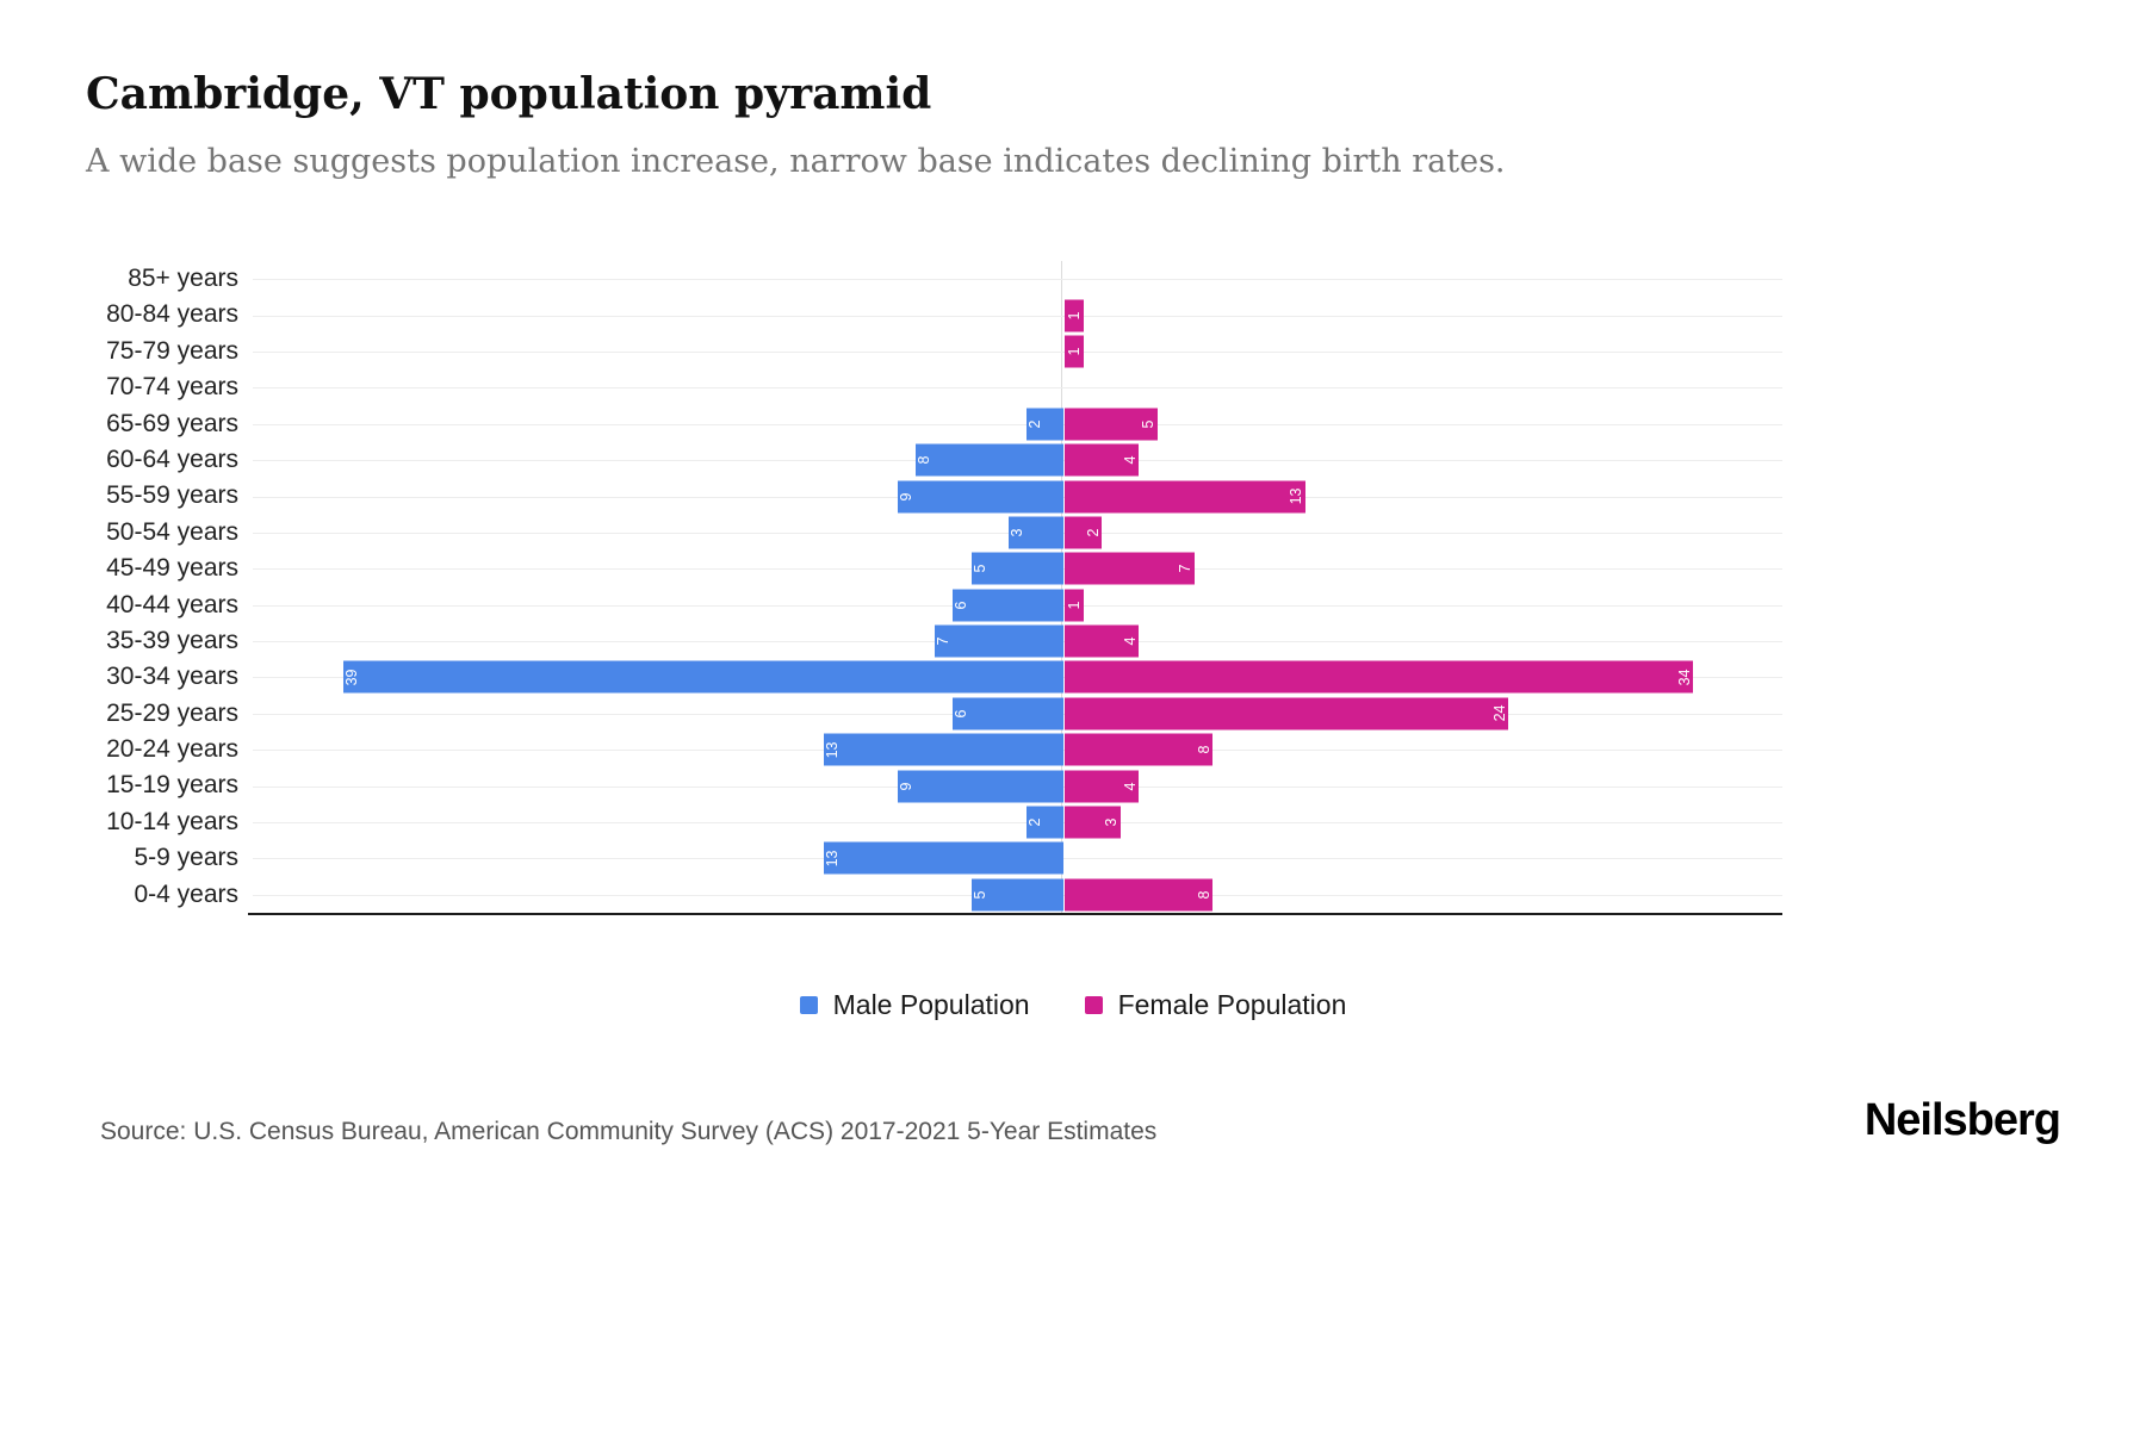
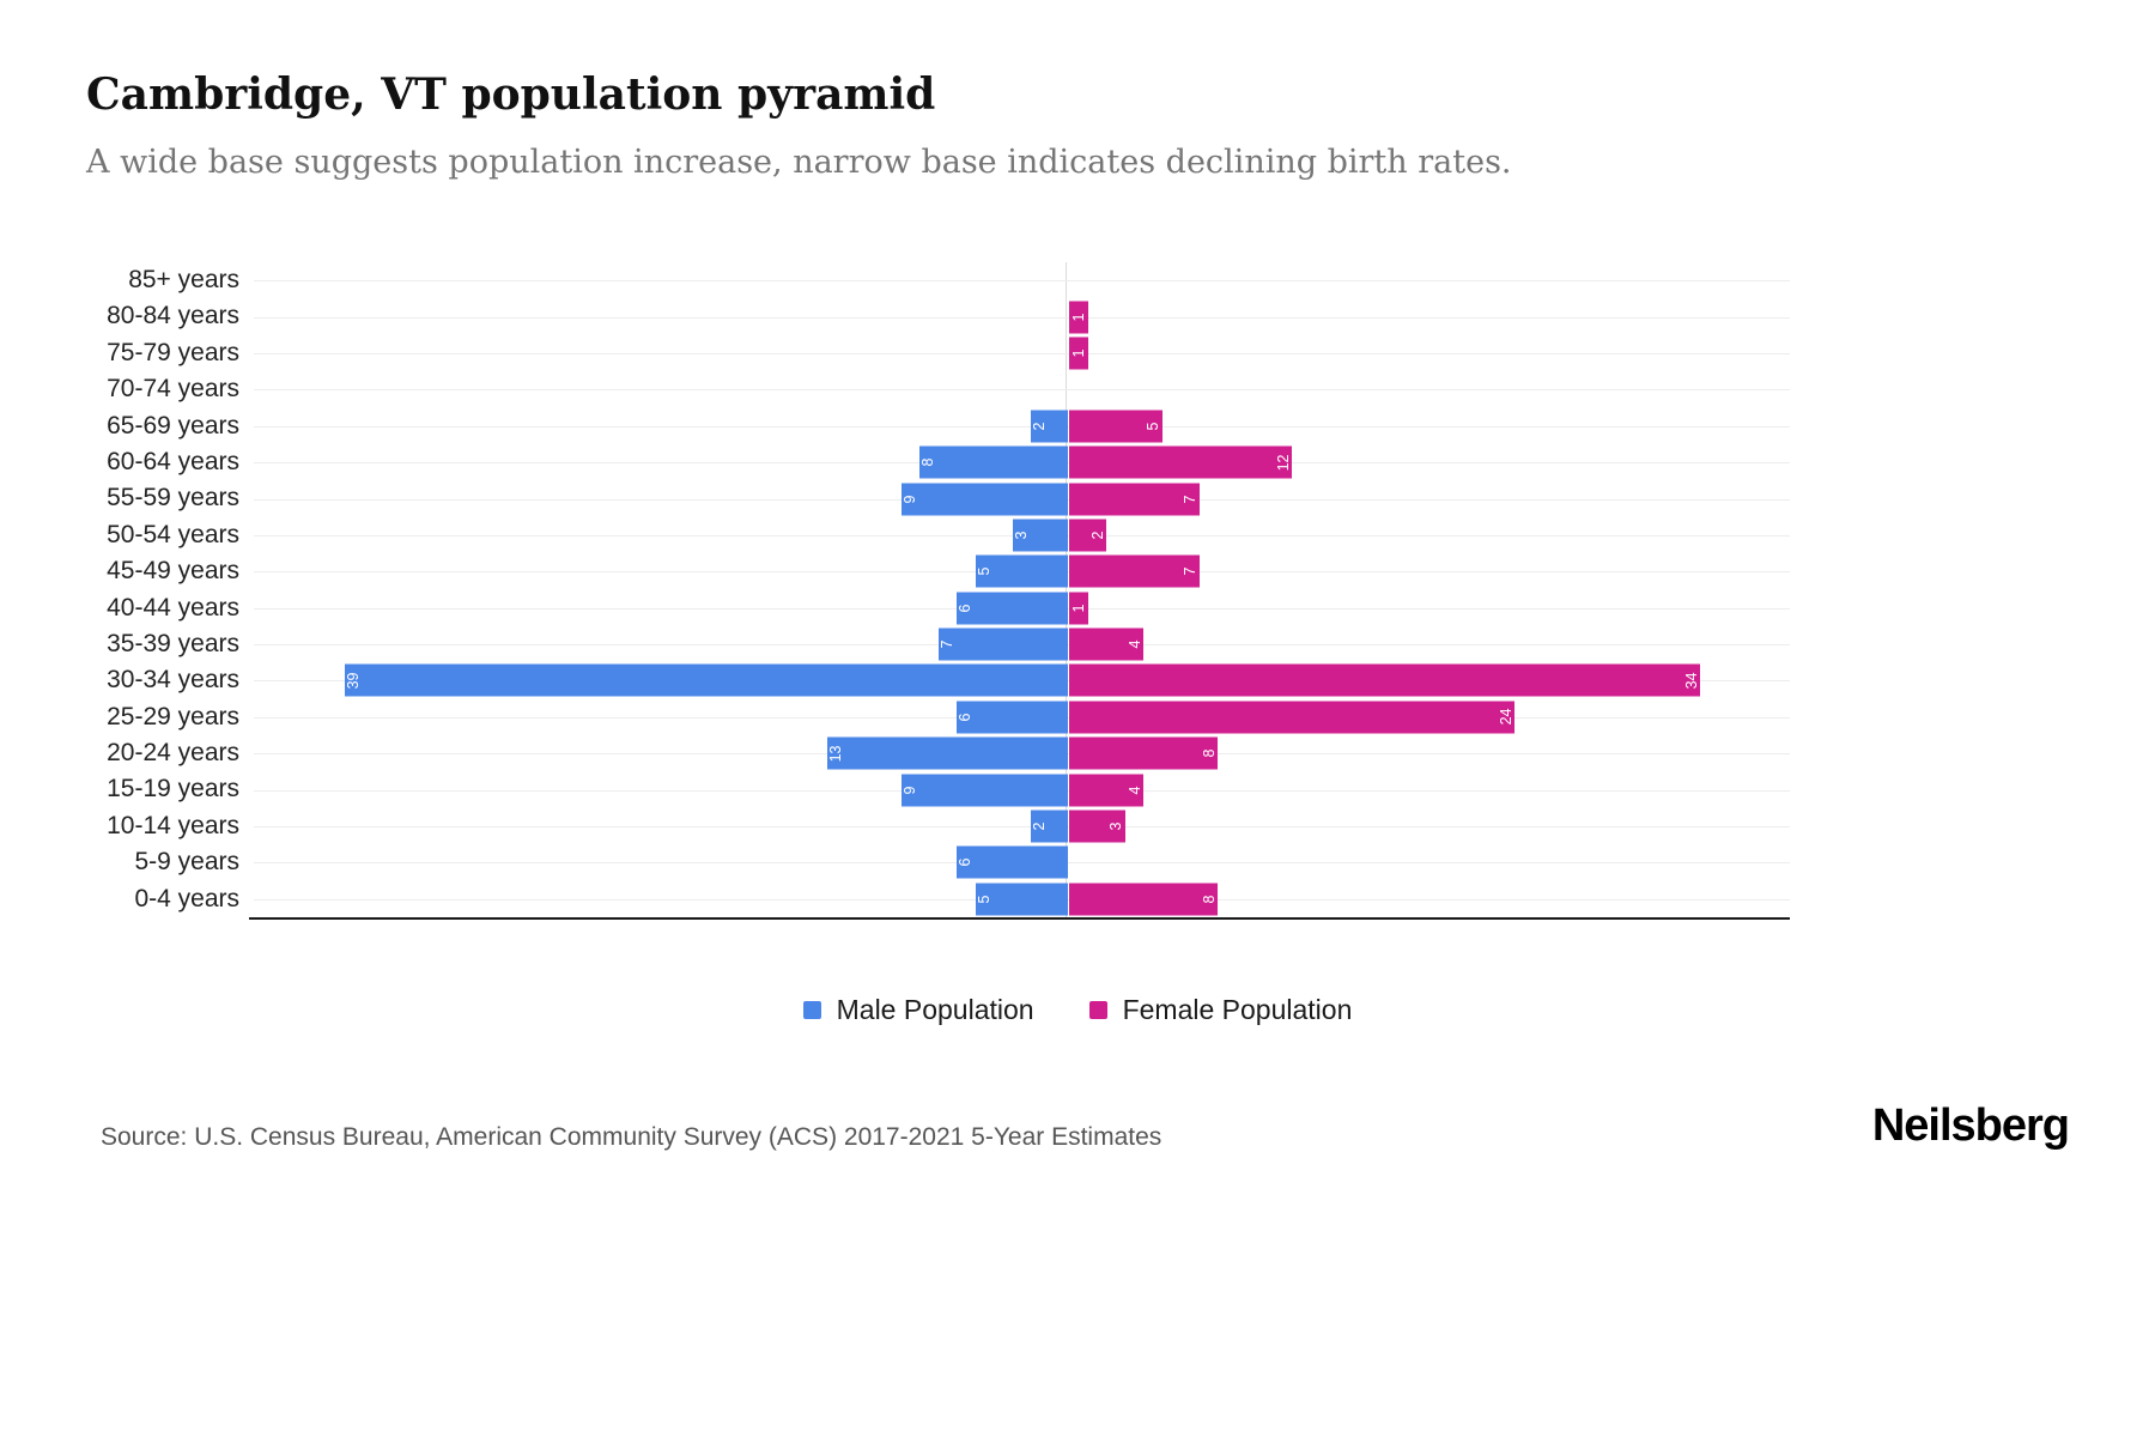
Female Population/60-64 years: 4 -> 12
Female Population/55-59 years: 13 -> 7
Male Population/5-9 years: 13 -> 6
